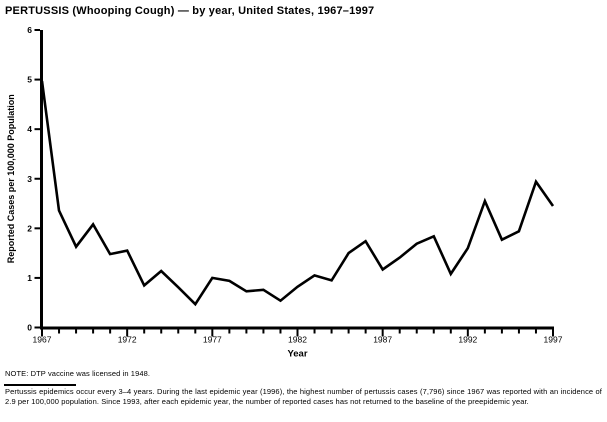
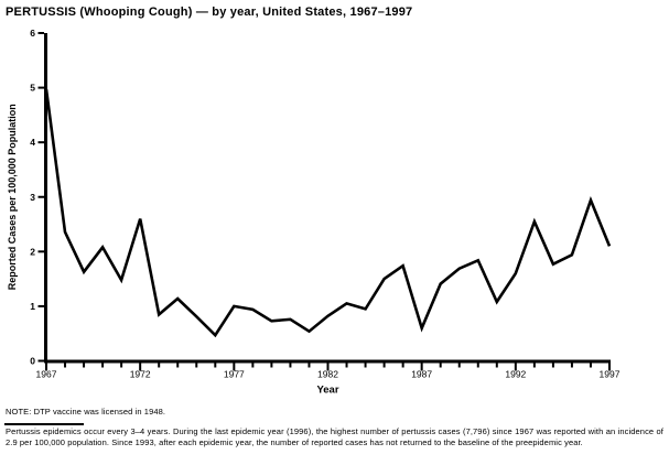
1972: 1.6 -> 2.6
1987: 1.2 -> 0.6
1997: 2.5 -> 2.1
